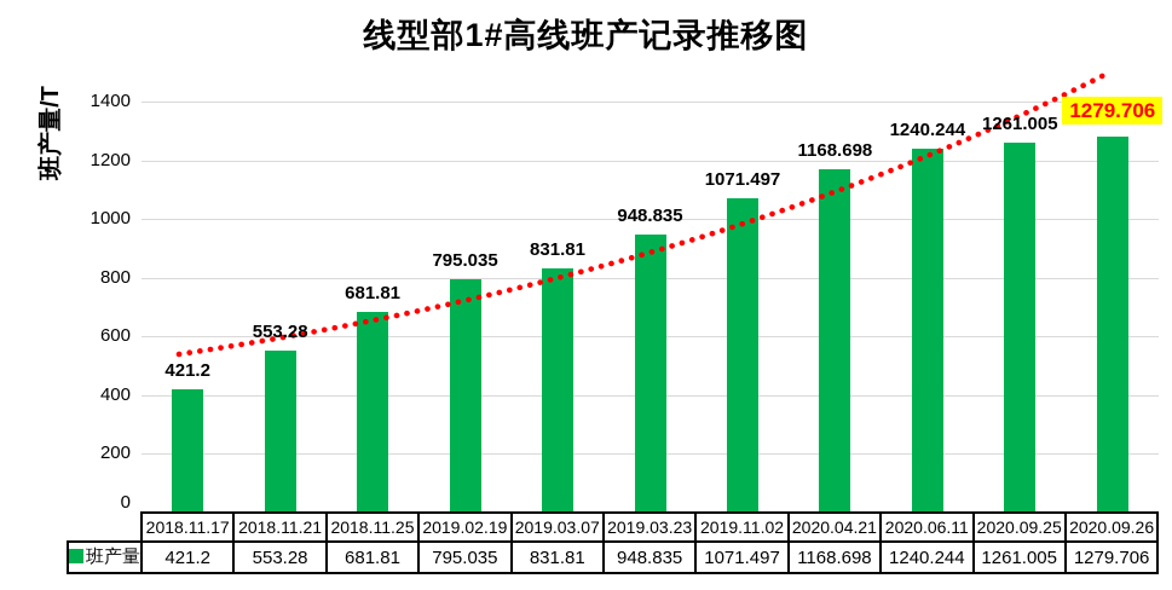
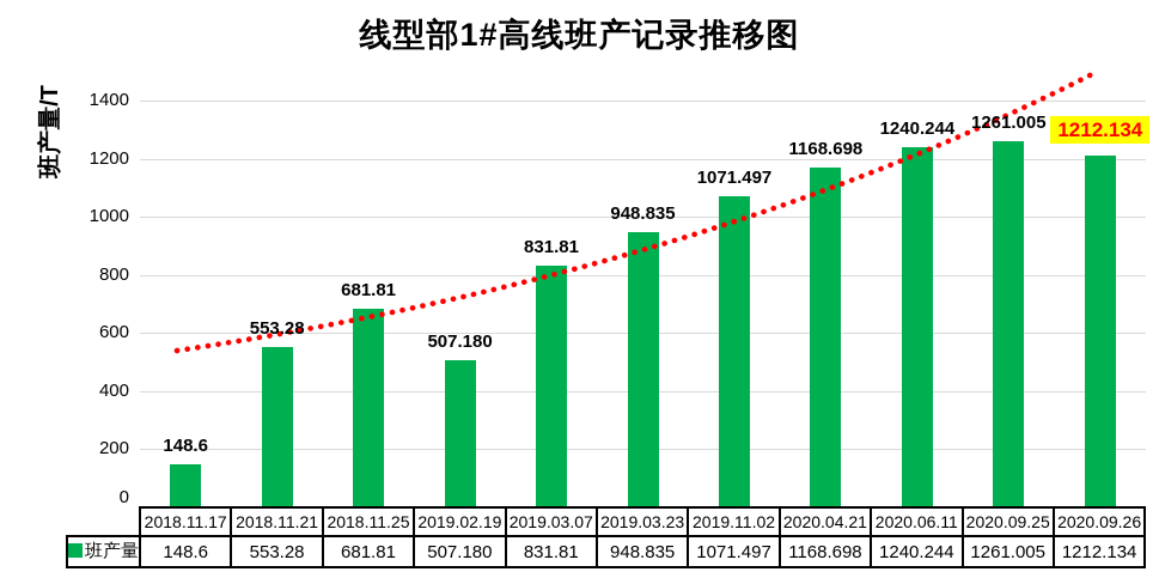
2018.11.17: 421.2 -> 148.6
2019.02.19: 795.035 -> 507.180
2020.09.26: 1279.706 -> 1212.134
